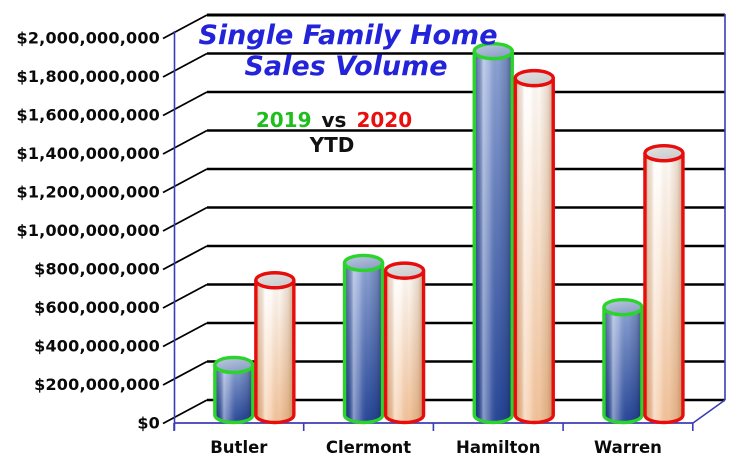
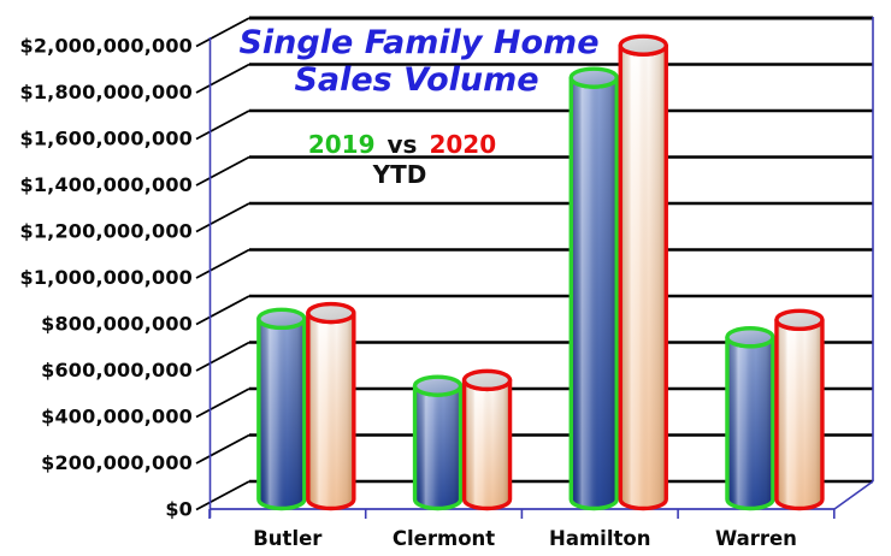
2019/Butler: $260000000 -> $780000000
2020/Butler: $700000000 -> $800000000
2019/Clermont: $790000000 -> $490000000
2020/Clermont: $750000000 -> $520000000
2019/Hamilton: $1890000000 -> $1820000000
2020/Hamilton: $1750000000 -> $1960000000
2019/Warren: $560000000 -> $700000000
2020/Warren: $1360000000 -> $780000000
